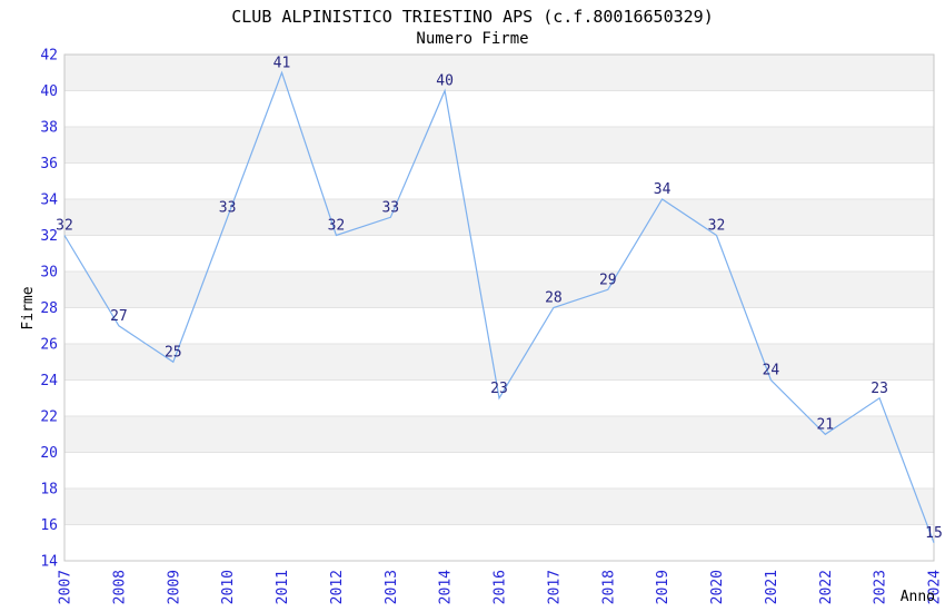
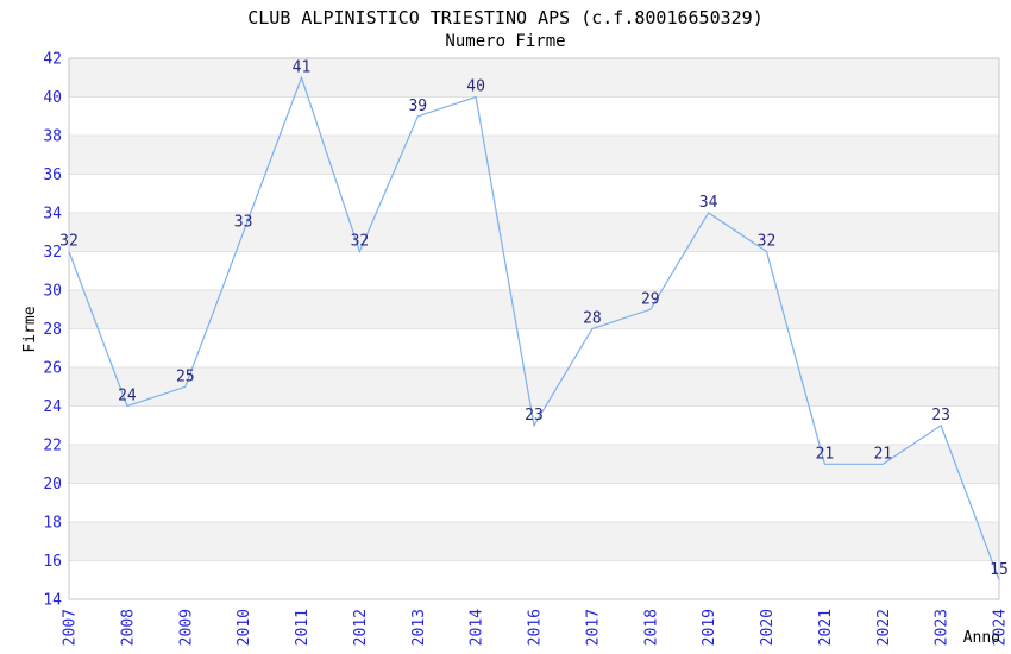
2008: 27 -> 24
2013: 33 -> 39
2021: 24 -> 21
